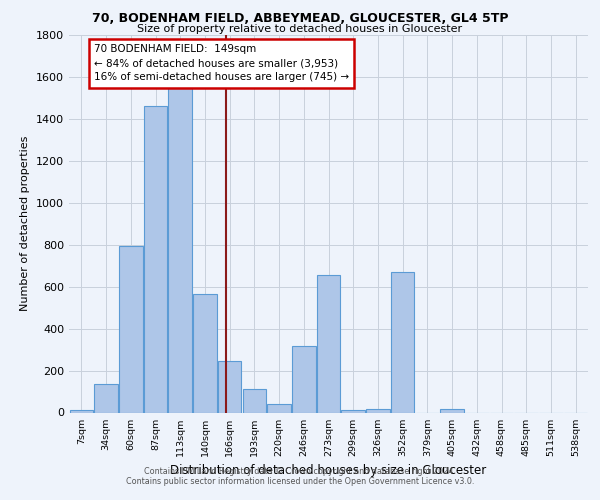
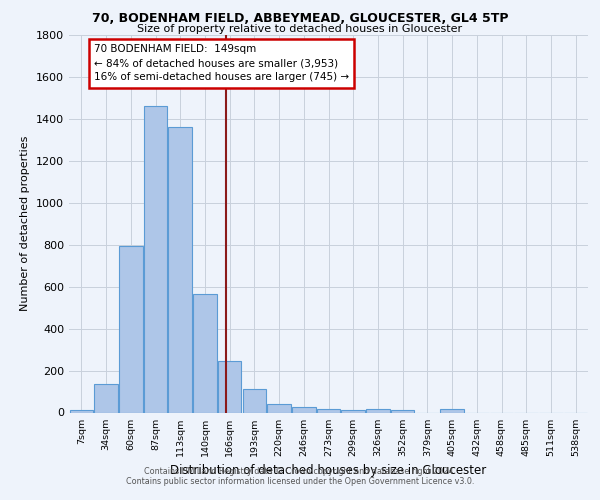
113sqm: 1555 -> 1362
246sqm: 315 -> 27
273sqm: 655 -> 18
352sqm: 670 -> 10
